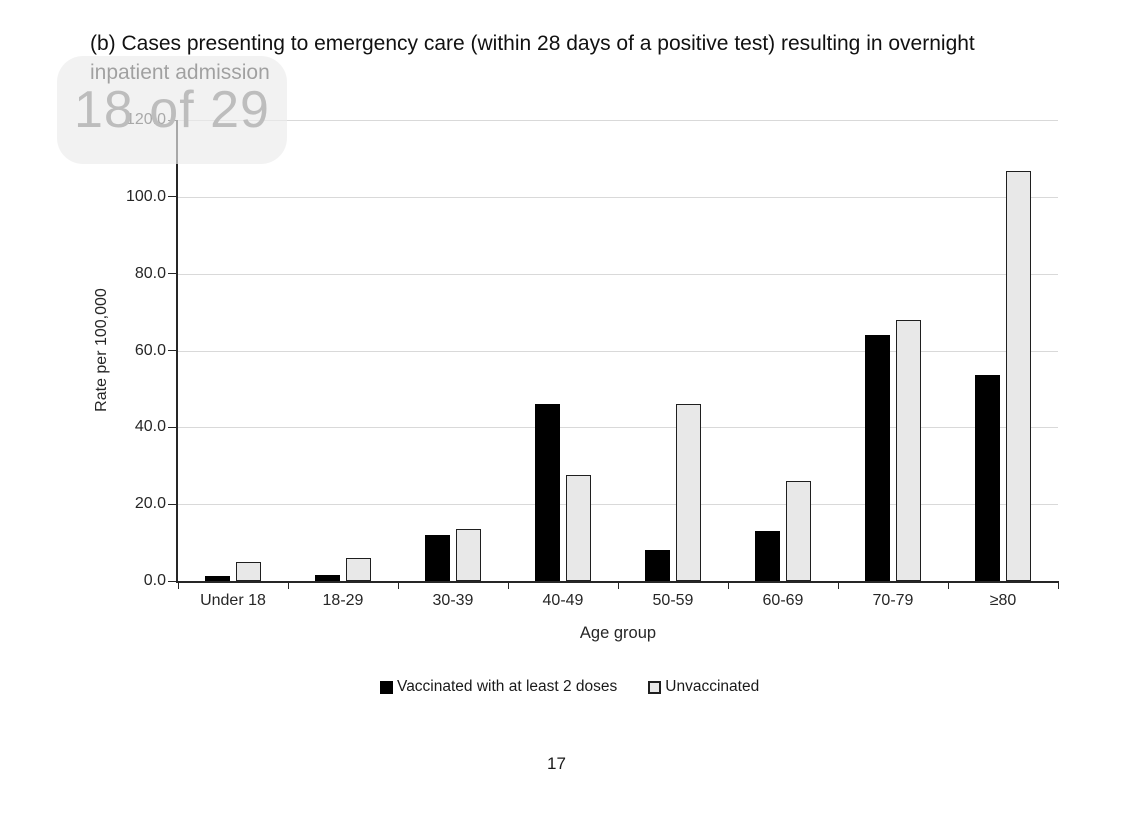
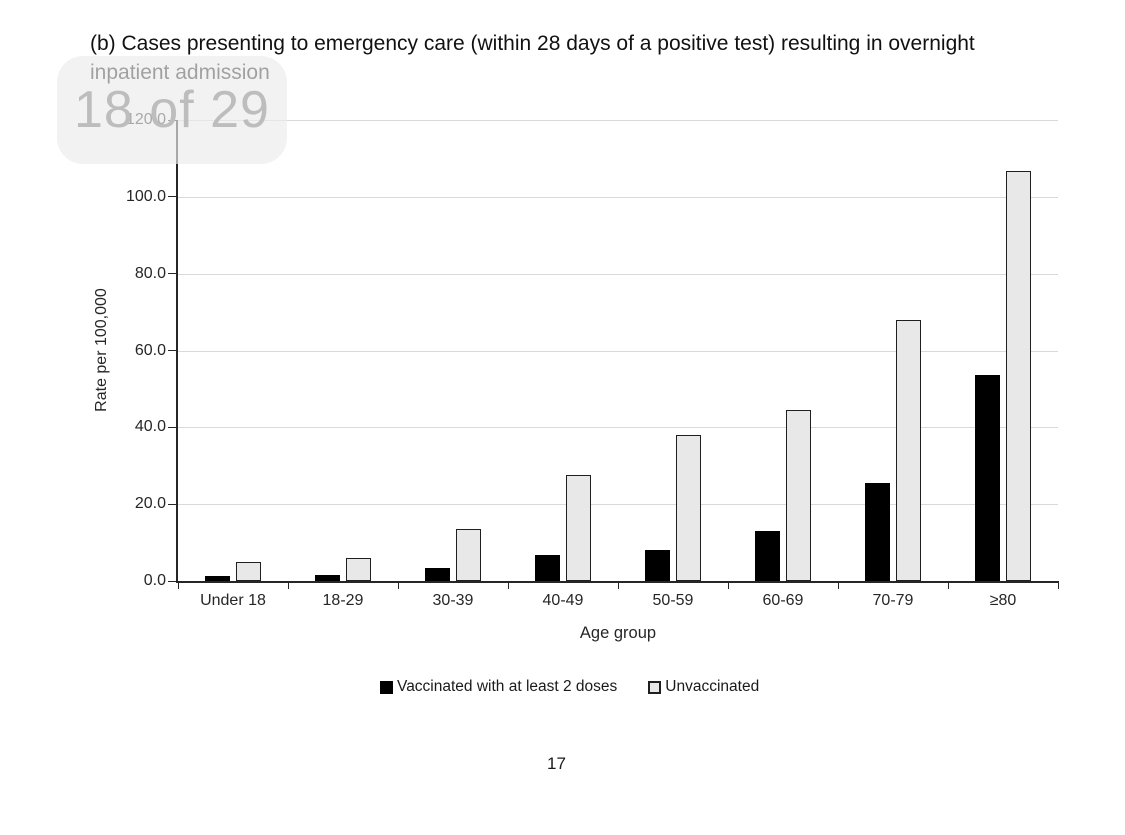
Vaccinated with at least 2 doses/30-39: 12 -> 3
Vaccinated with at least 2 doses/40-49: 46 -> 7
Unvaccinated/50-59: 46 -> 38
Unvaccinated/60-69: 26 -> 44
Vaccinated with at least 2 doses/70-79: 64 -> 25
